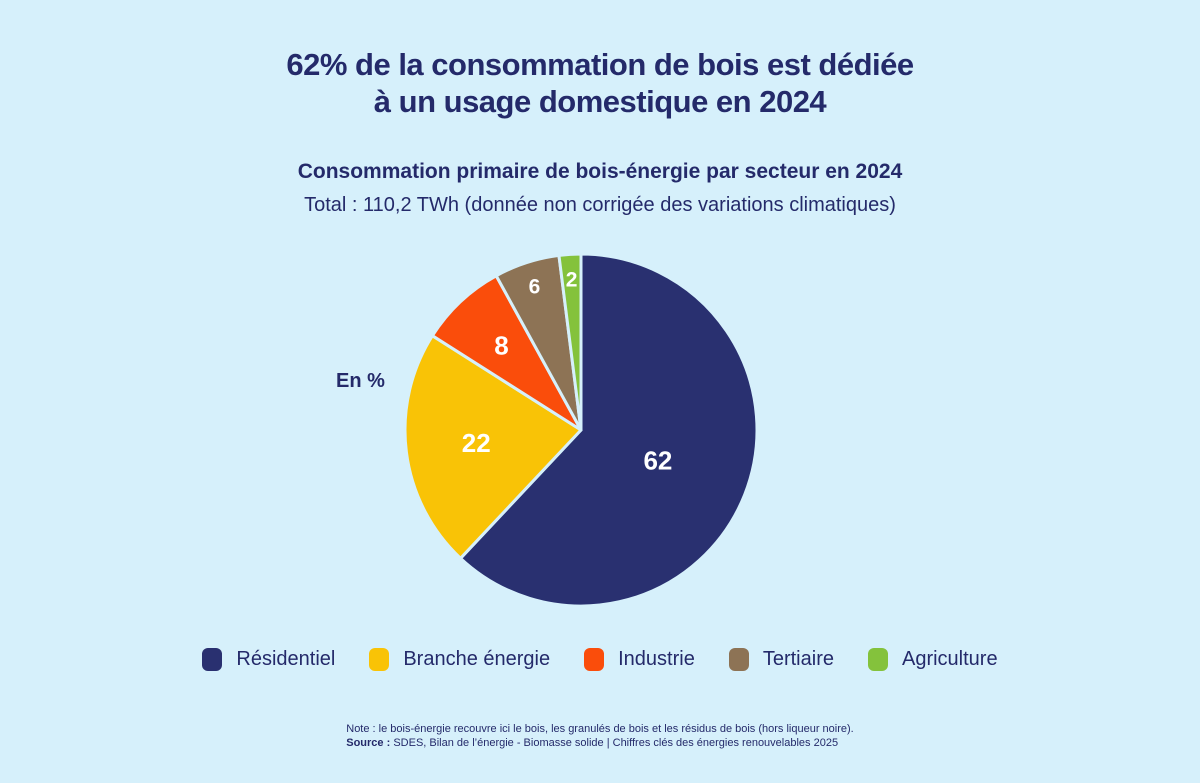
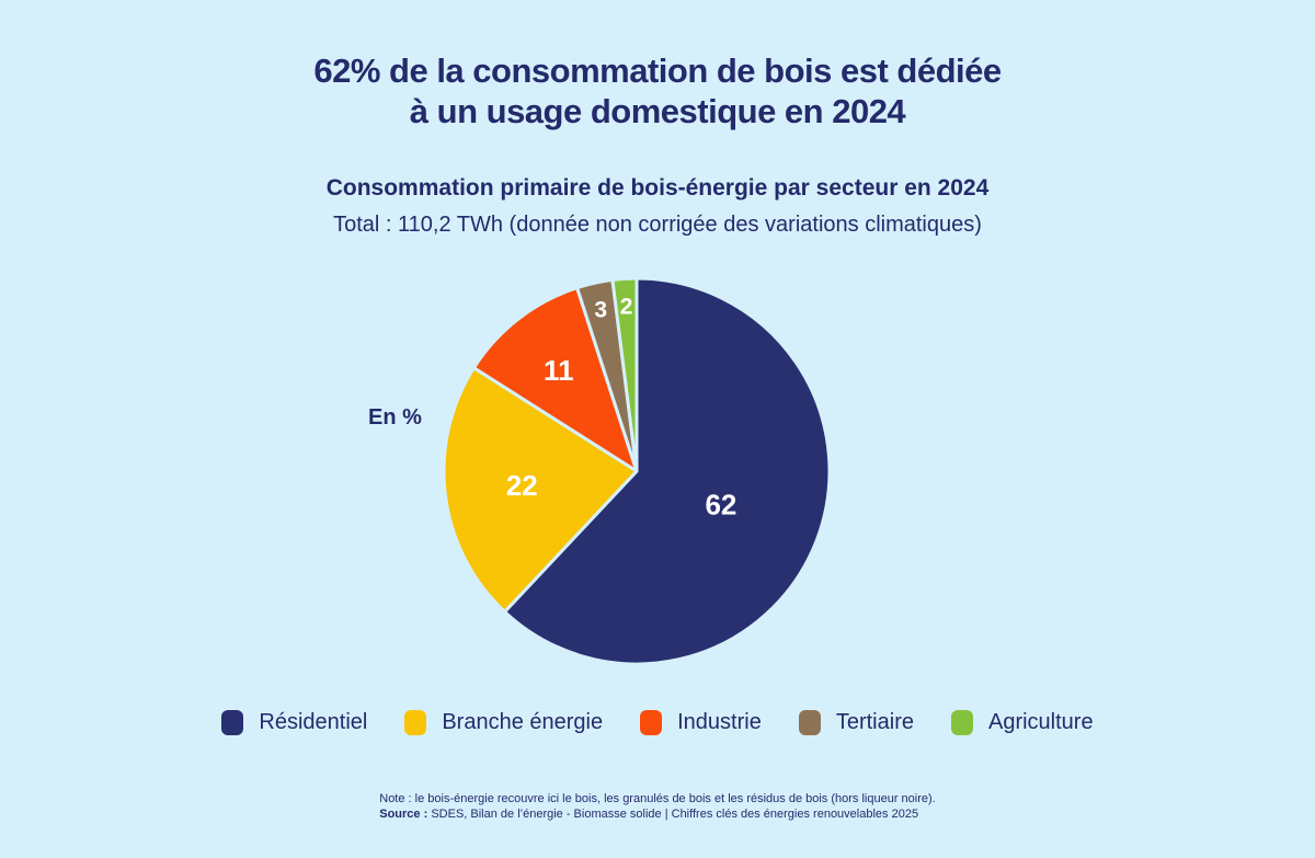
Industrie: 8 -> 11
Tertiaire: 6 -> 3
